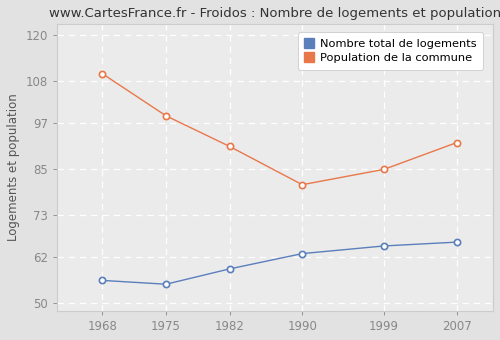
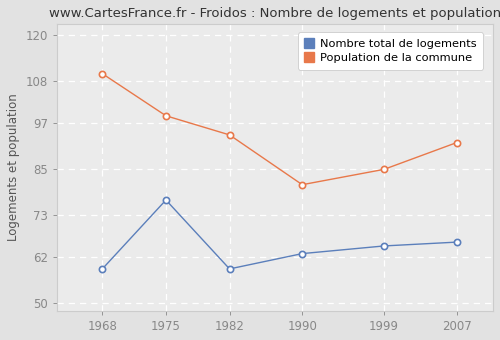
Nombre total de logements/1968: 56 -> 59
Nombre total de logements/1975: 55 -> 77
Population de la commune/1982: 91 -> 94
